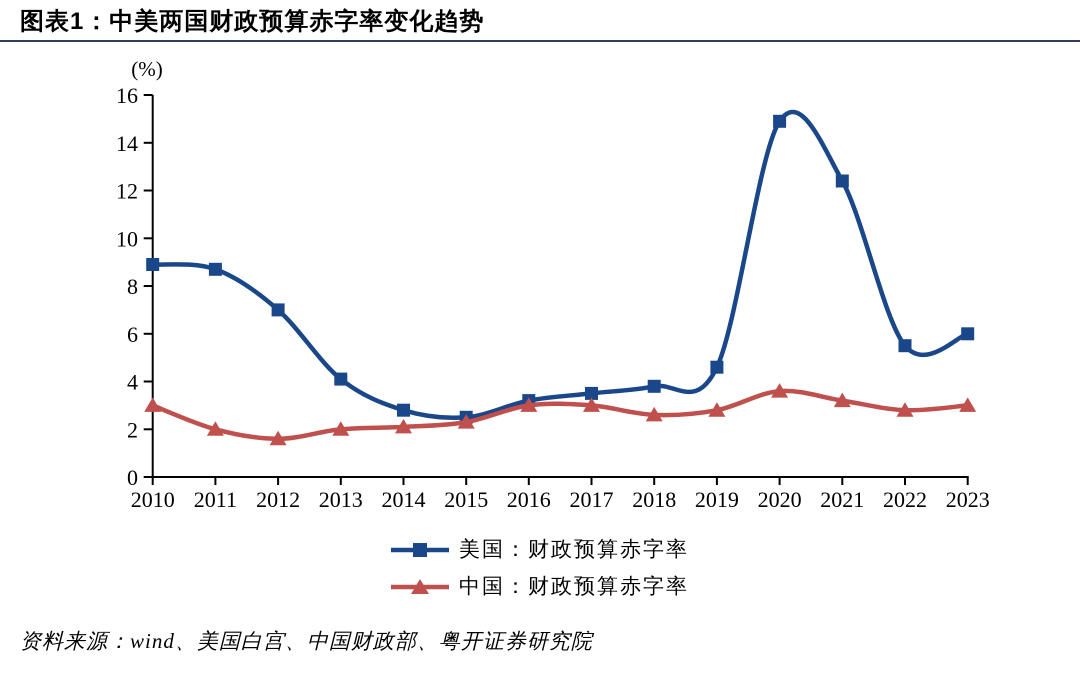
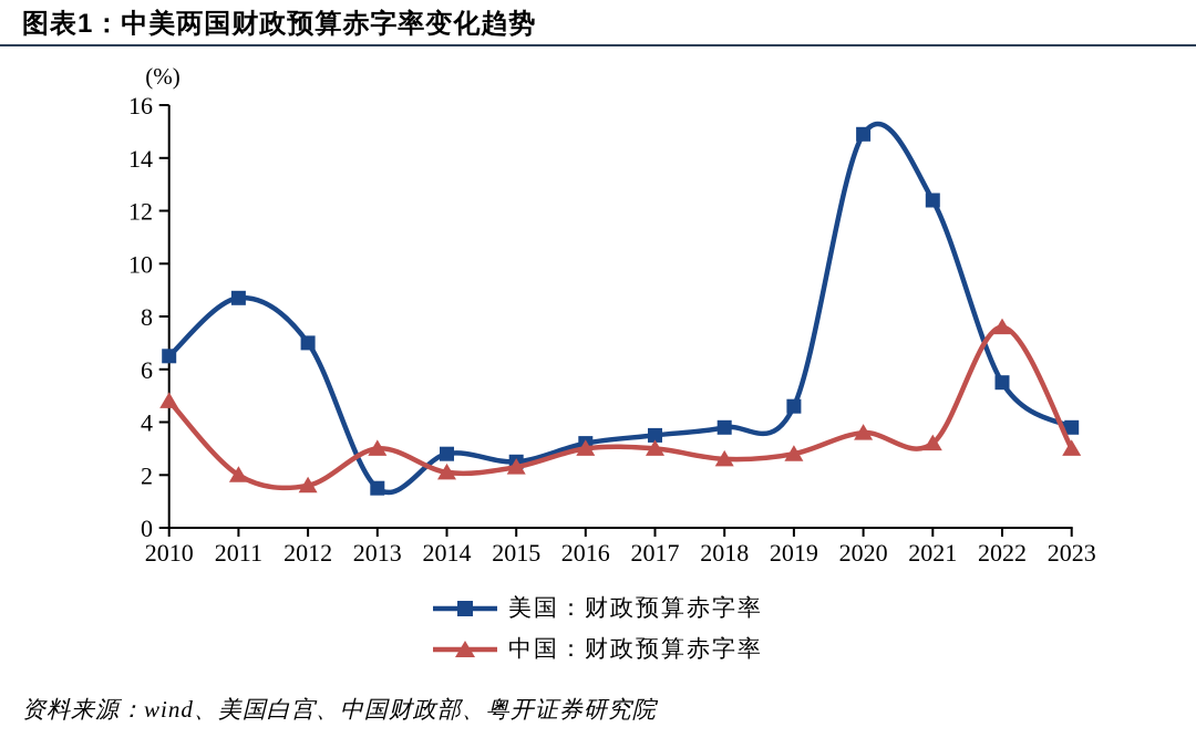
美国：财政预算赤字率/2010: 8.9 -> 6.5
中国：财政预算赤字率/2010: 3.0 -> 4.8
美国：财政预算赤字率/2013: 4.1 -> 1.5
中国：财政预算赤字率/2013: 2.0 -> 3.0
中国：财政预算赤字率/2022: 2.8 -> 7.6
美国：财政预算赤字率/2023: 6.0 -> 3.8
